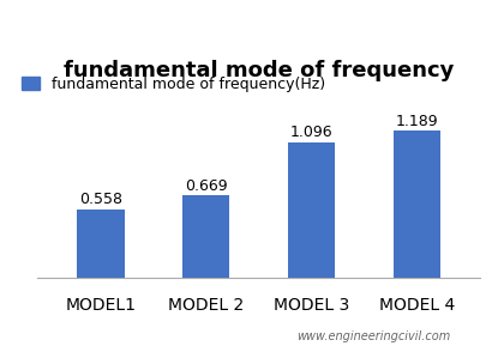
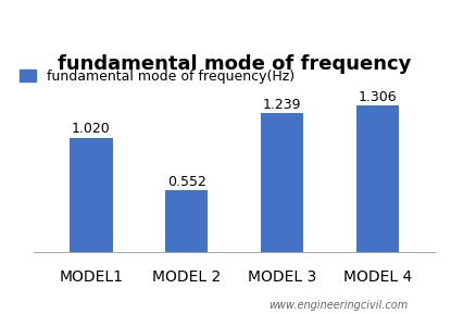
MODEL1: 0.558 -> 1.020
MODEL 2: 0.669 -> 0.552
MODEL 3: 1.096 -> 1.239
MODEL 4: 1.189 -> 1.306
